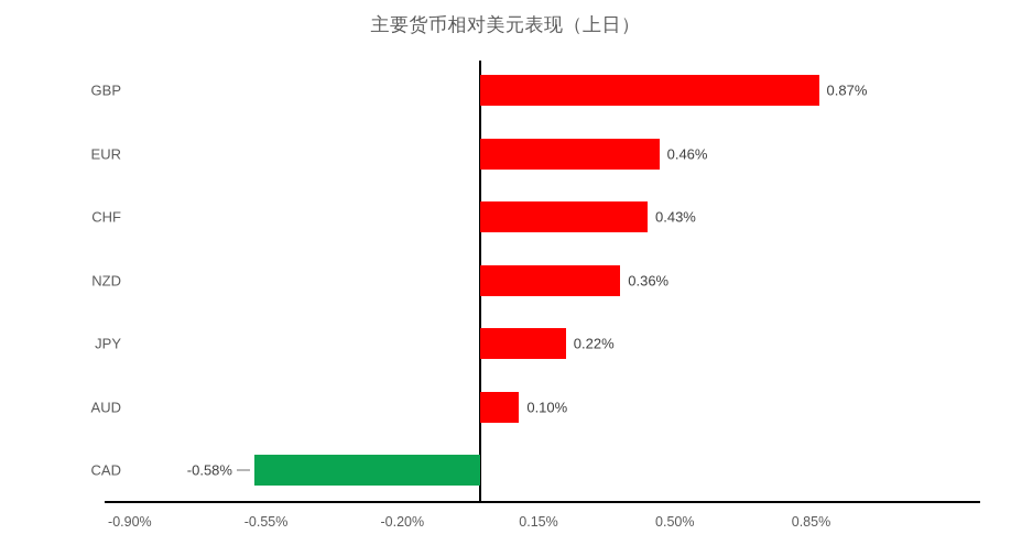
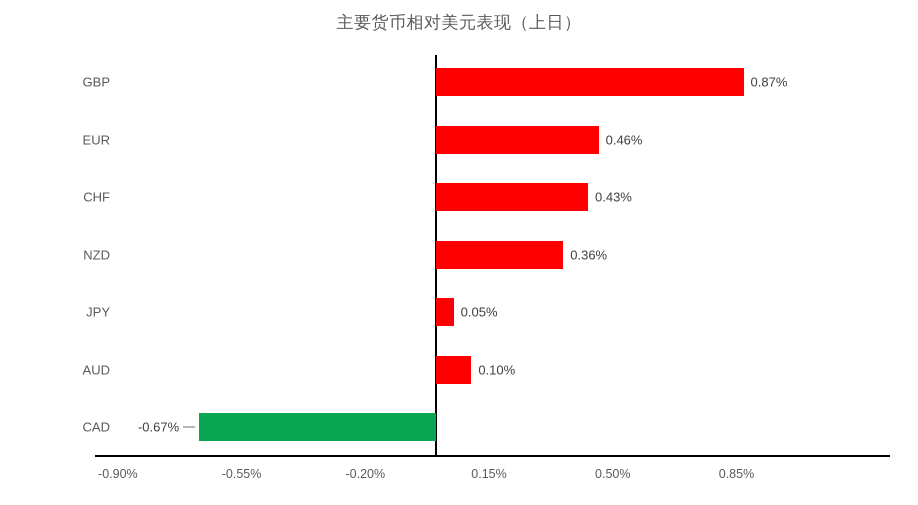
JPY: 0.22% -> 0.05%
CAD: -0.58% -> -0.67%
